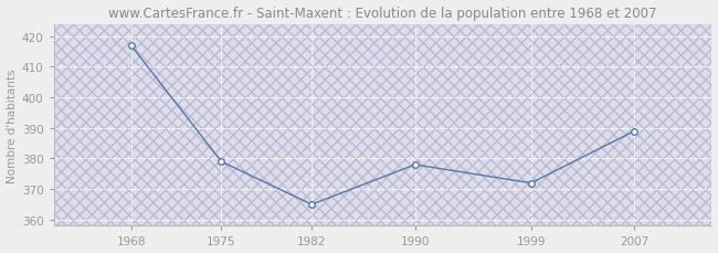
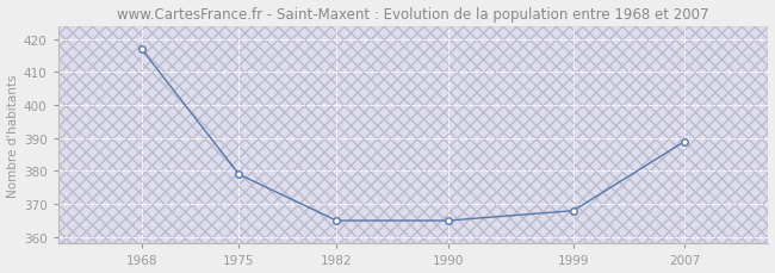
1990: 378 -> 365
1999: 372 -> 368
